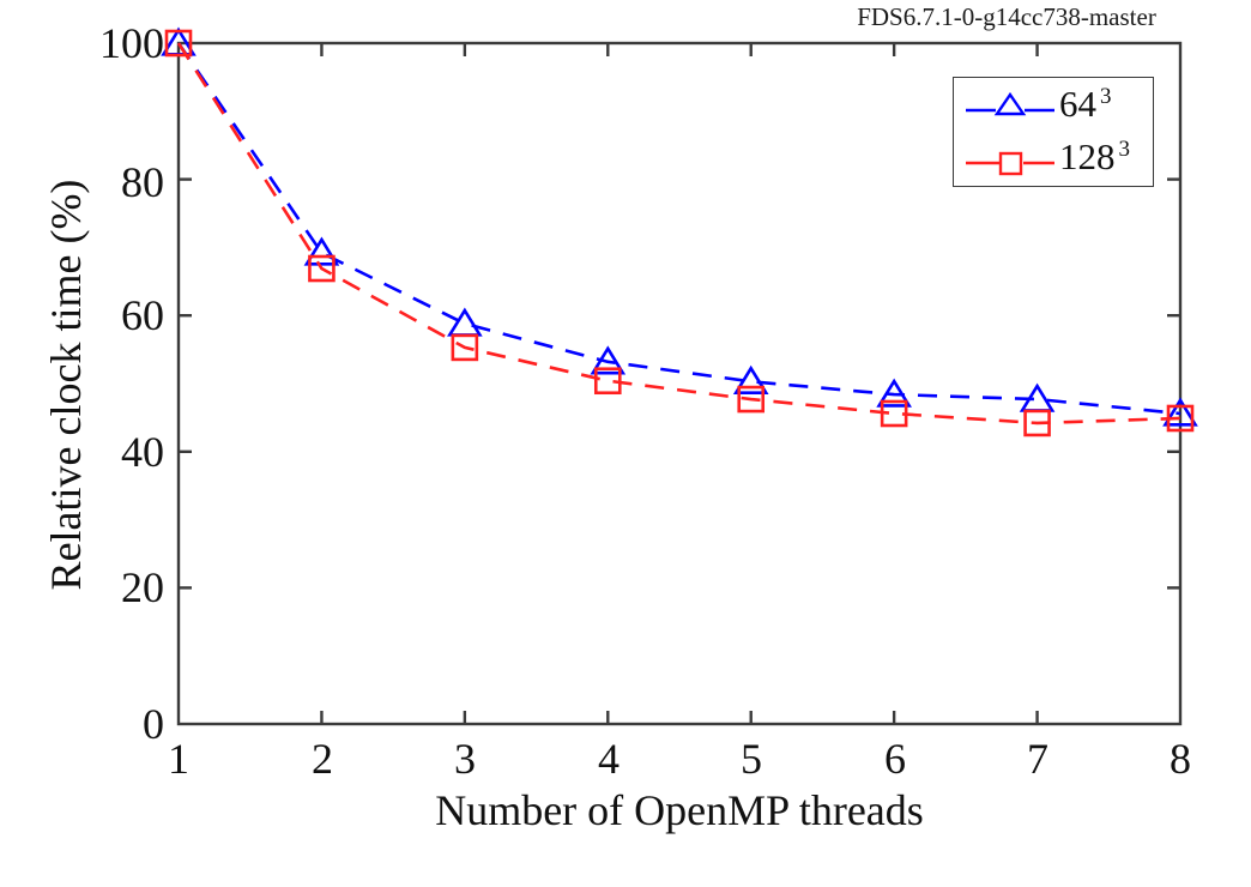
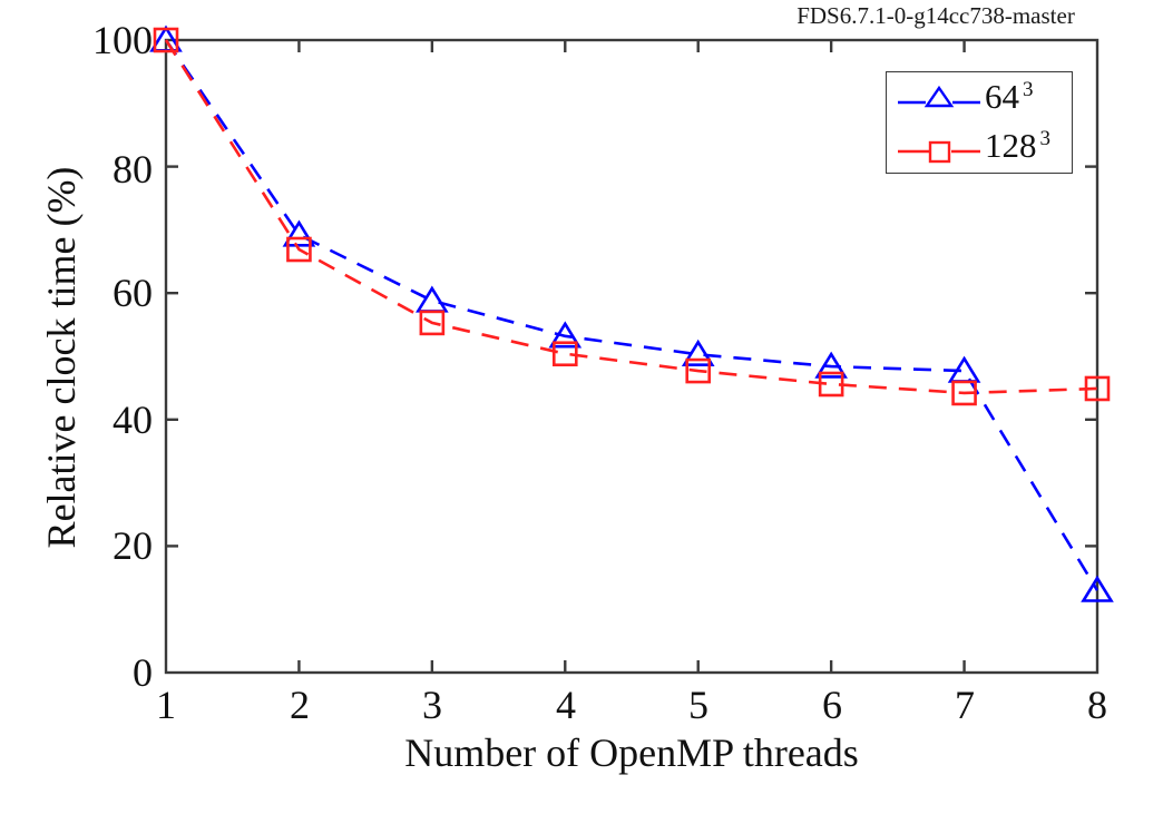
64/8: 46 -> 13
